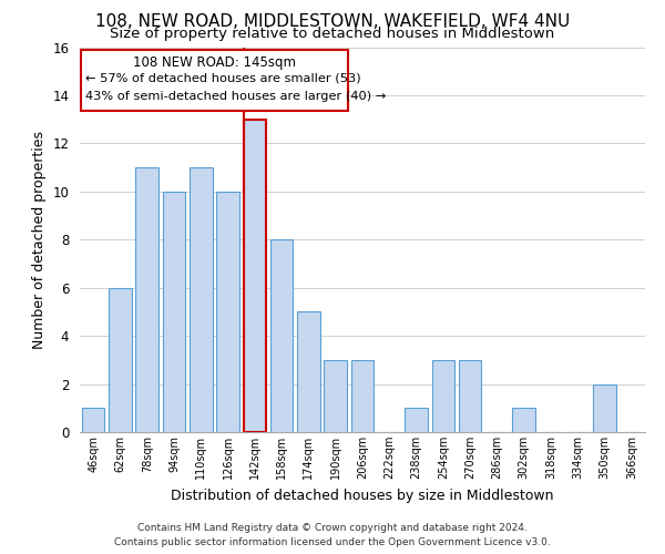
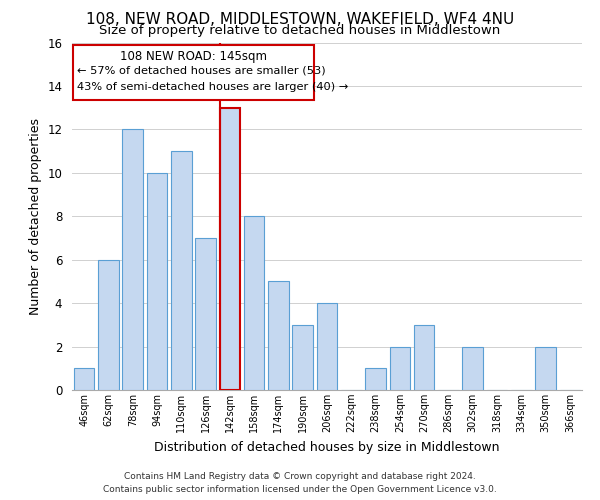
78sqm: 11 -> 12
126sqm: 10 -> 7
206sqm: 3 -> 4
254sqm: 3 -> 2
302sqm: 1 -> 2
